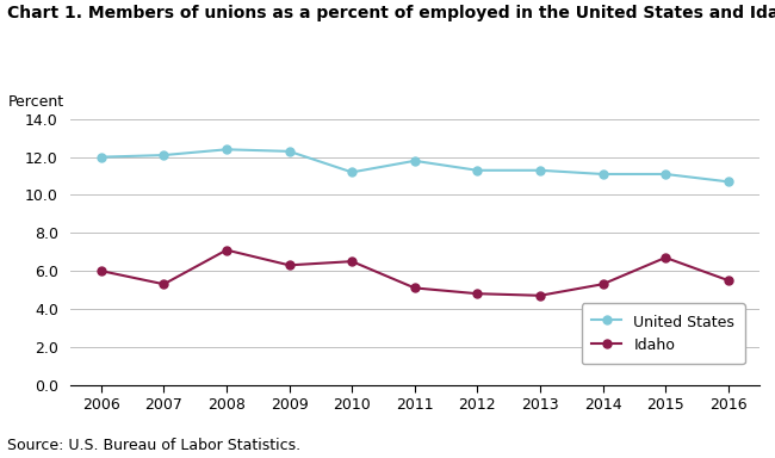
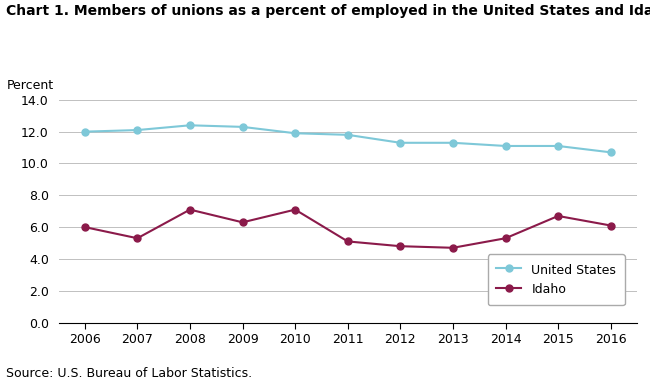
United States/2010: 11.2 -> 11.9
Idaho/2010: 6.5 -> 7.1
Idaho/2016: 5.5 -> 6.1
